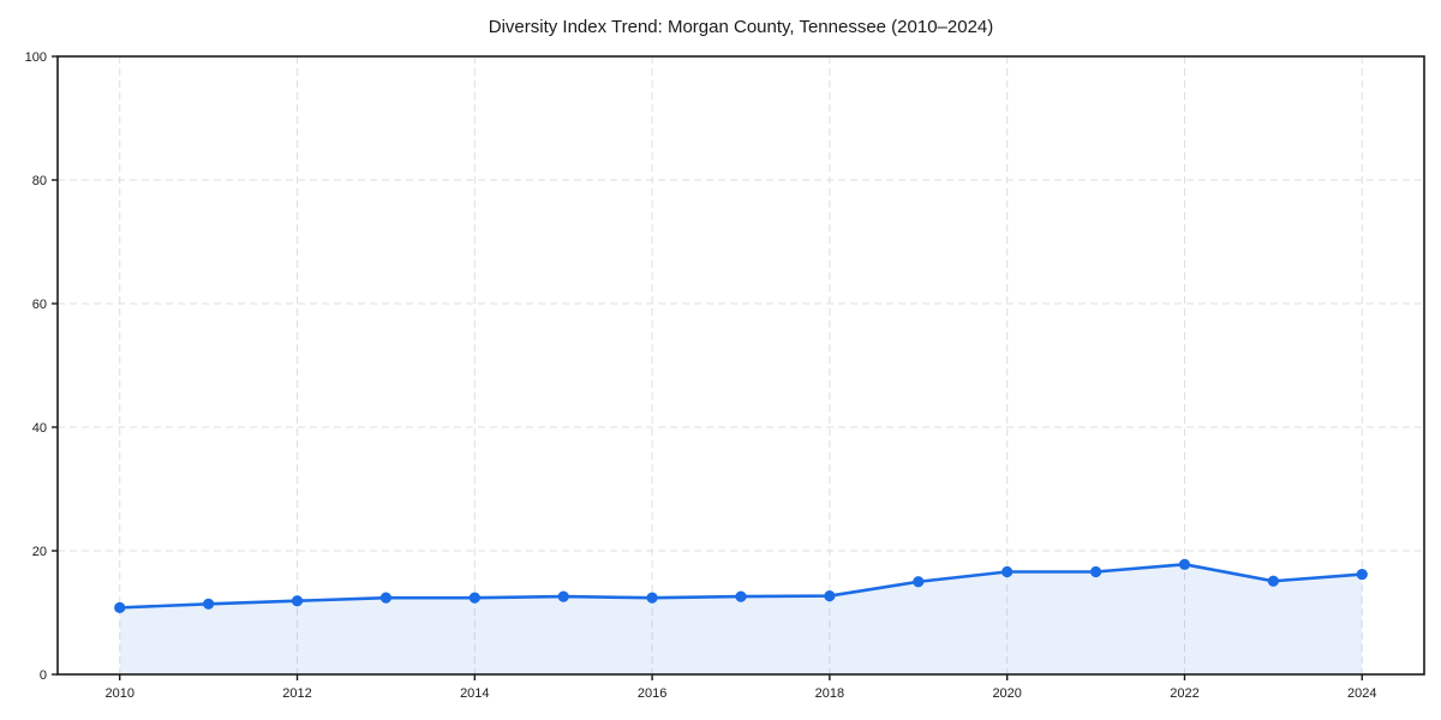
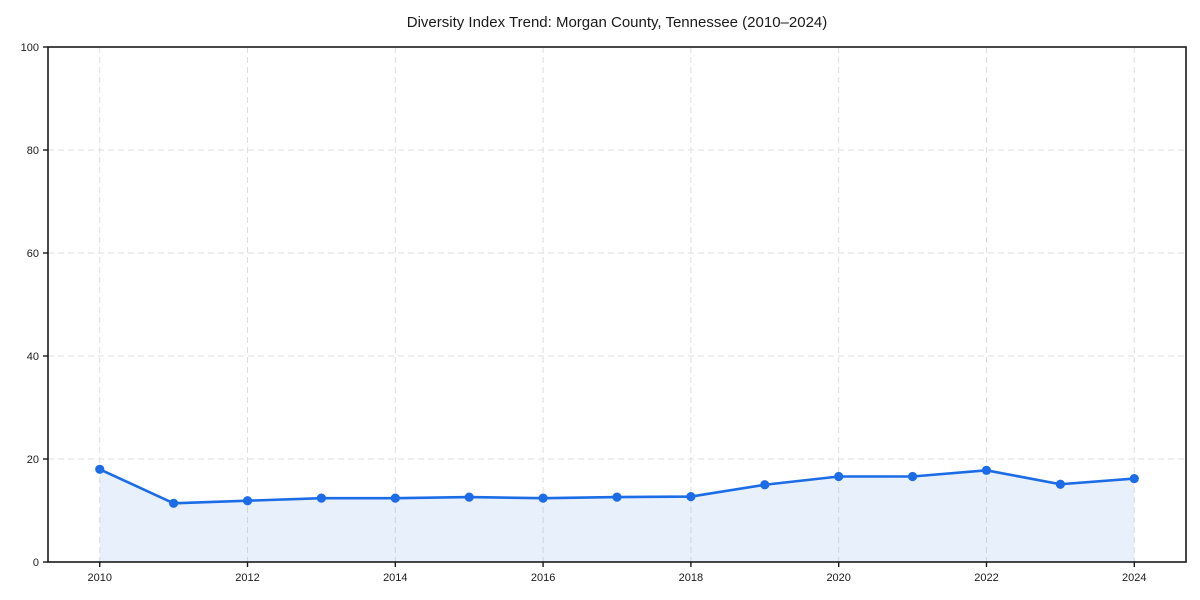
2010: 11 -> 18
